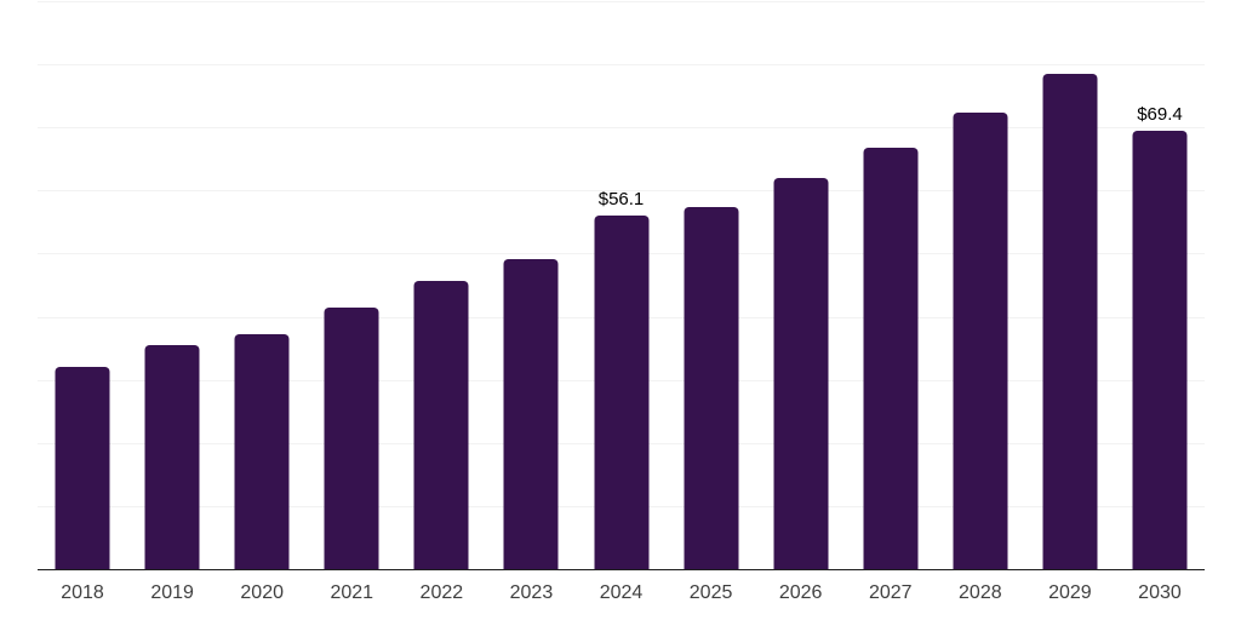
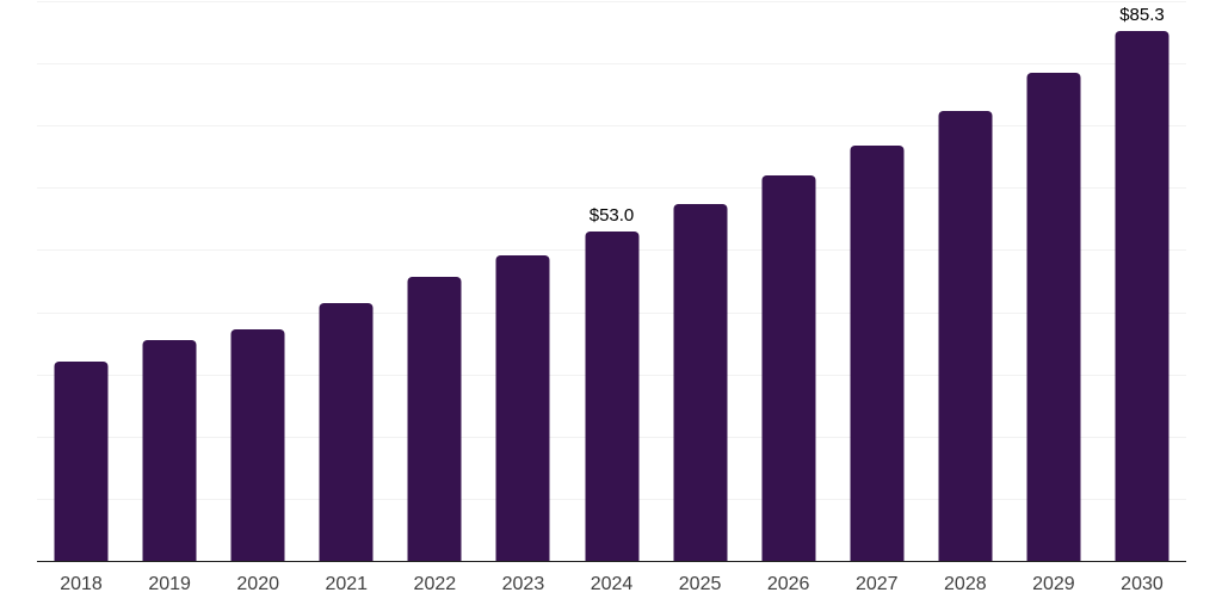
2024: $56.1 -> $53.0
2030: $69.4 -> $85.3
